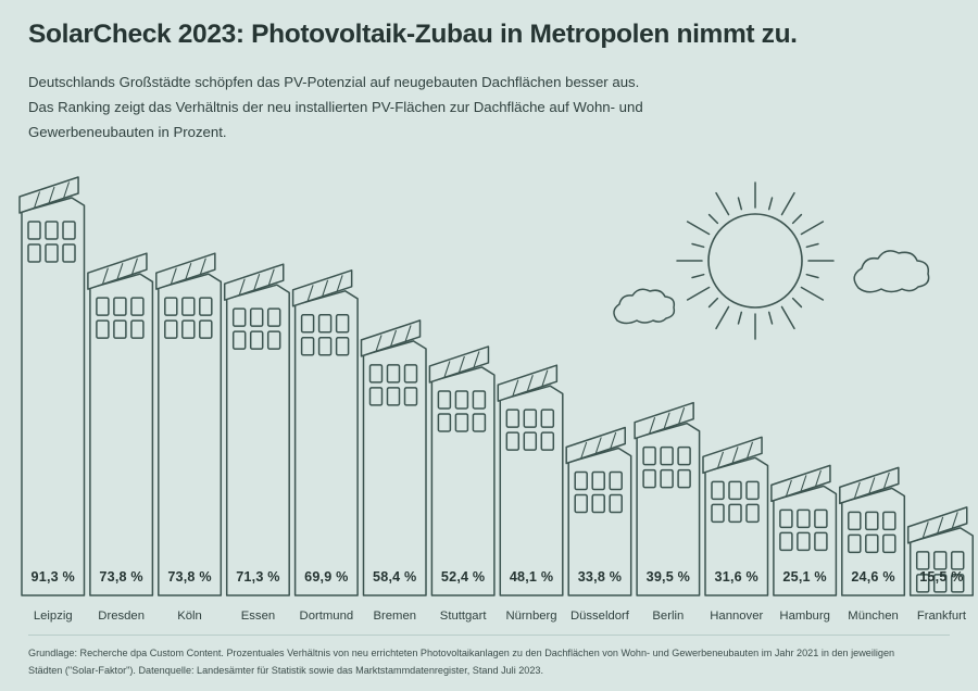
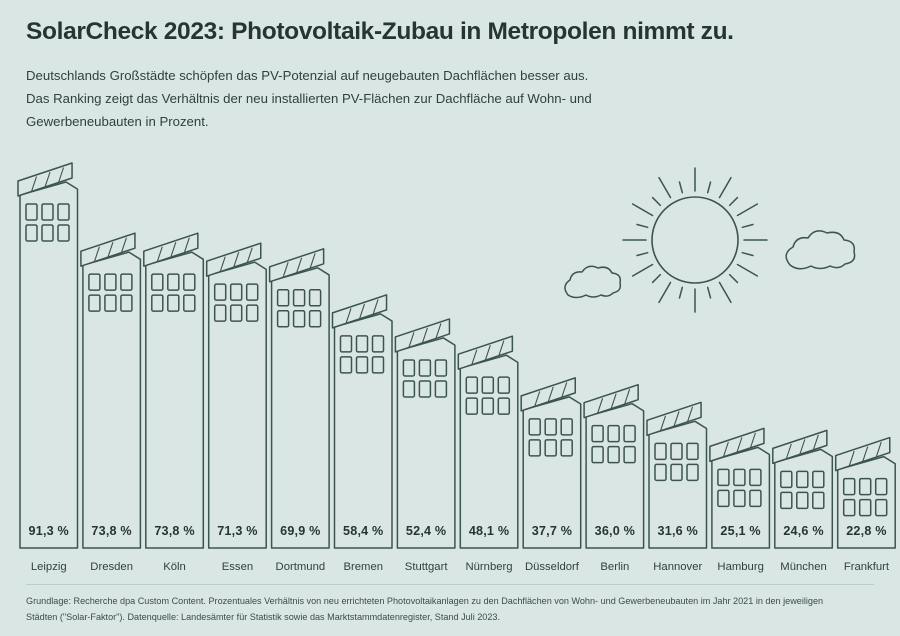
Düsseldorf: 33,8 -> 37,7
Berlin: 39,5 -> 36,0
Frankfurt: 15,5 -> 22,8
